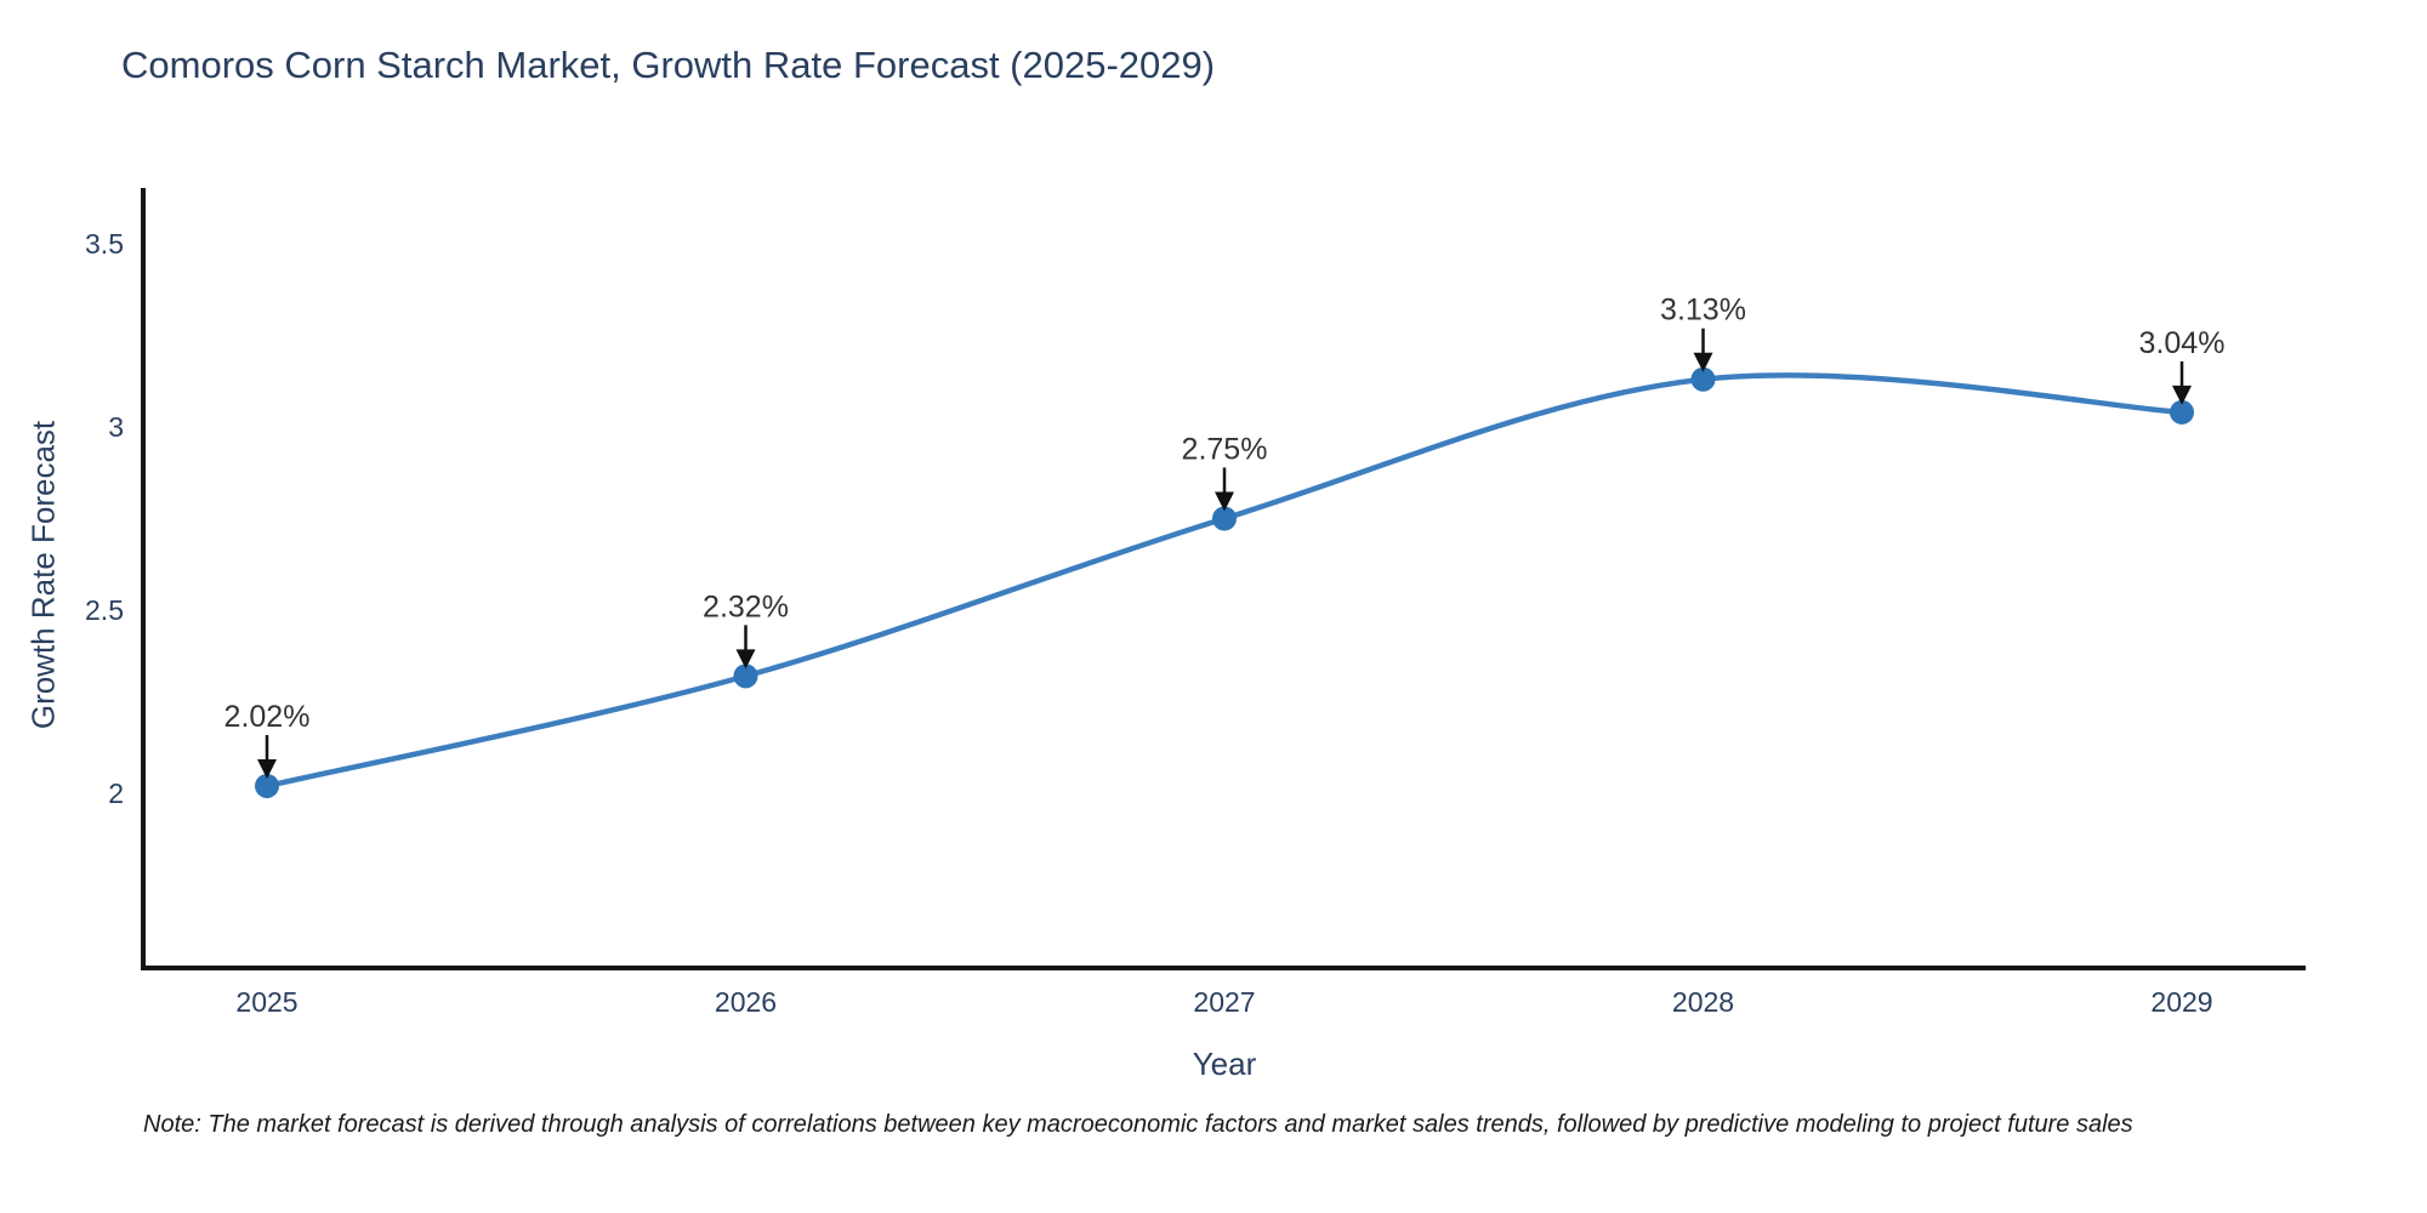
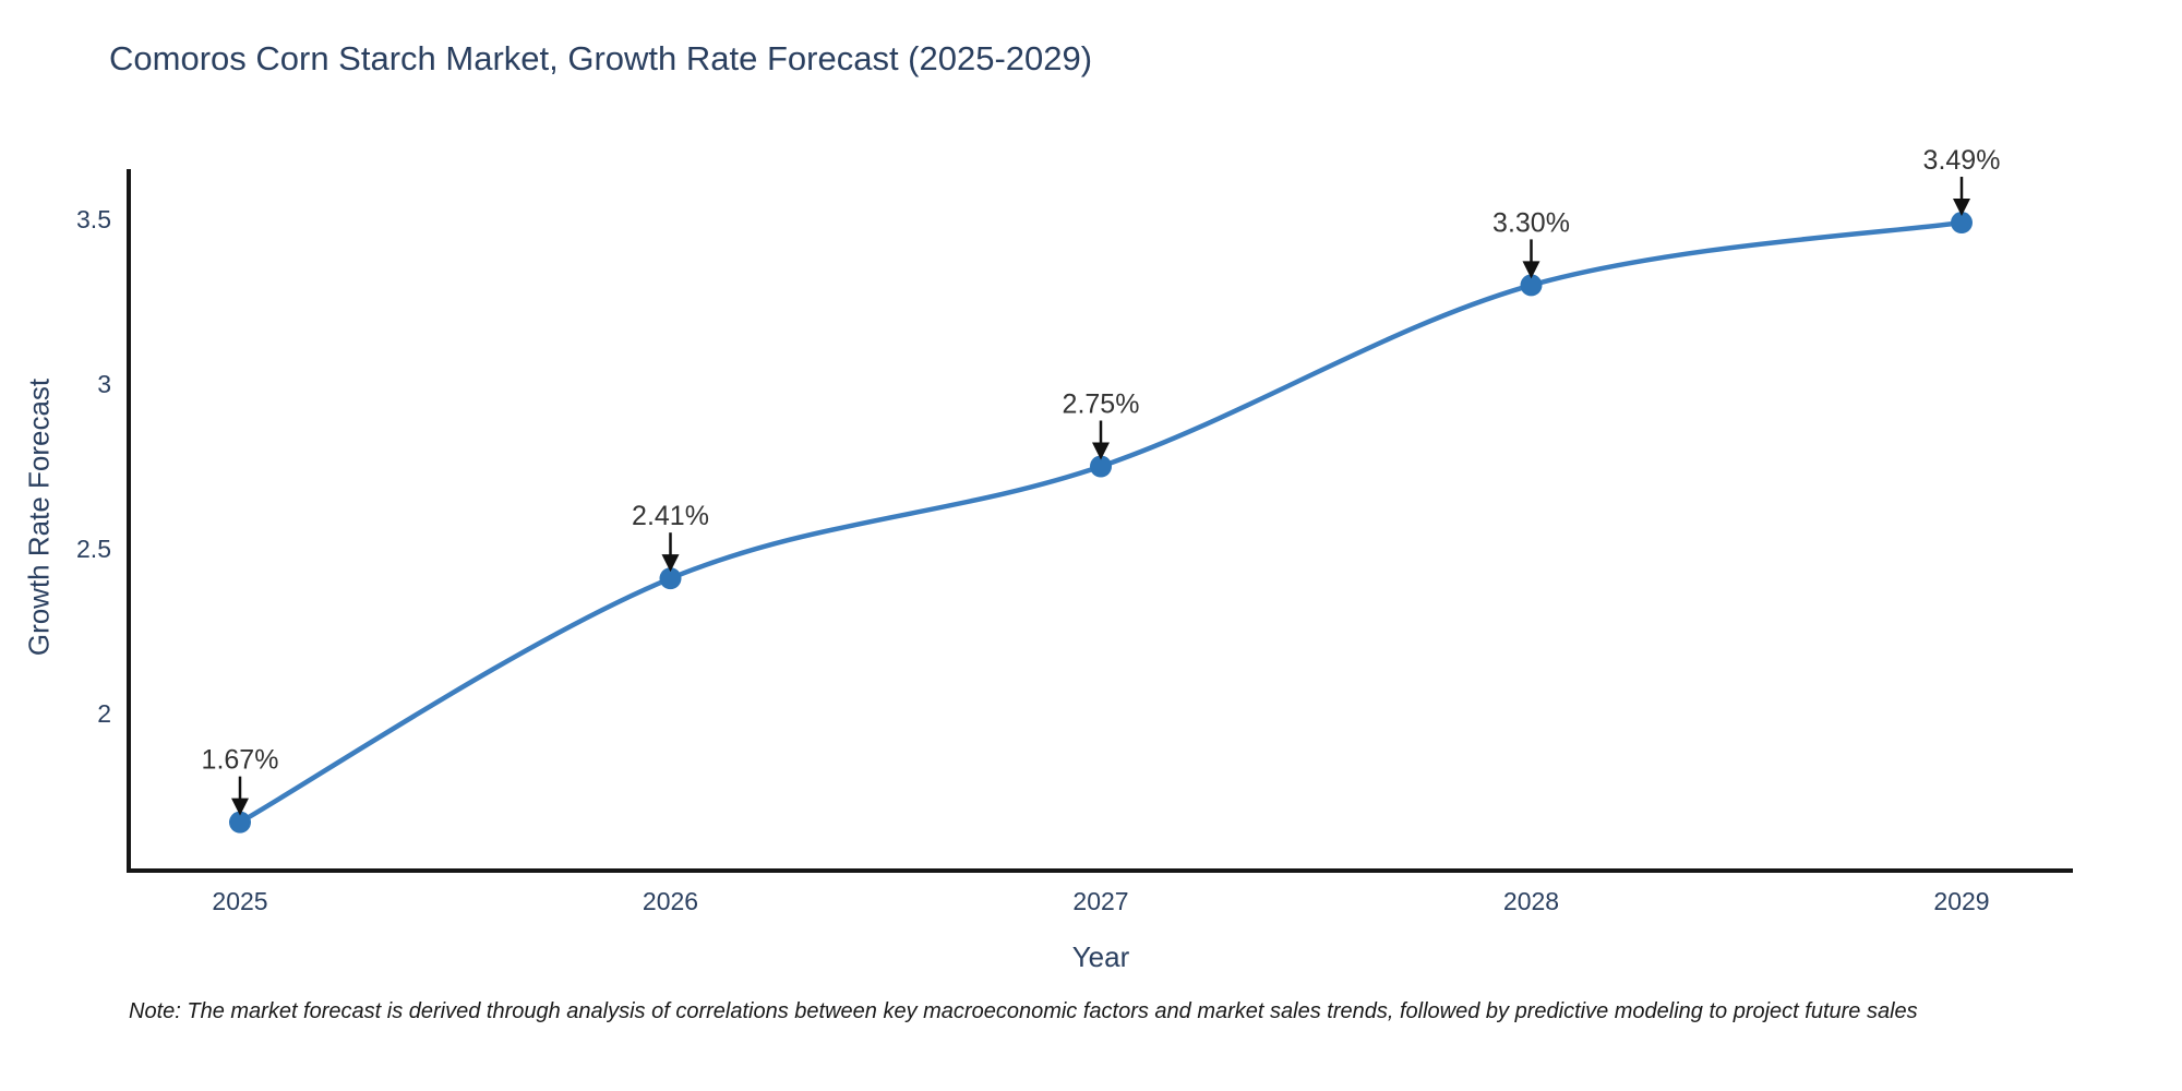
2025: 2.02% -> 1.67%
2026: 2.32% -> 2.41%
2028: 3.13% -> 3.30%
2029: 3.04% -> 3.49%
